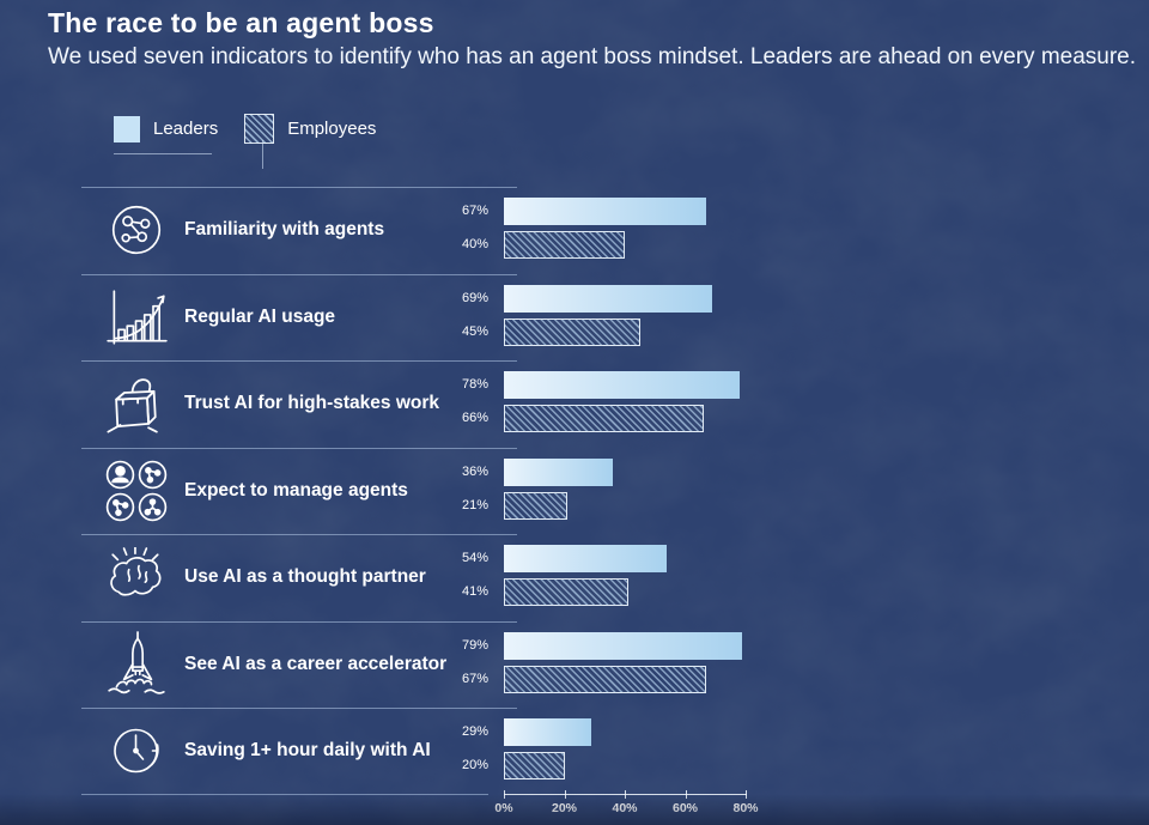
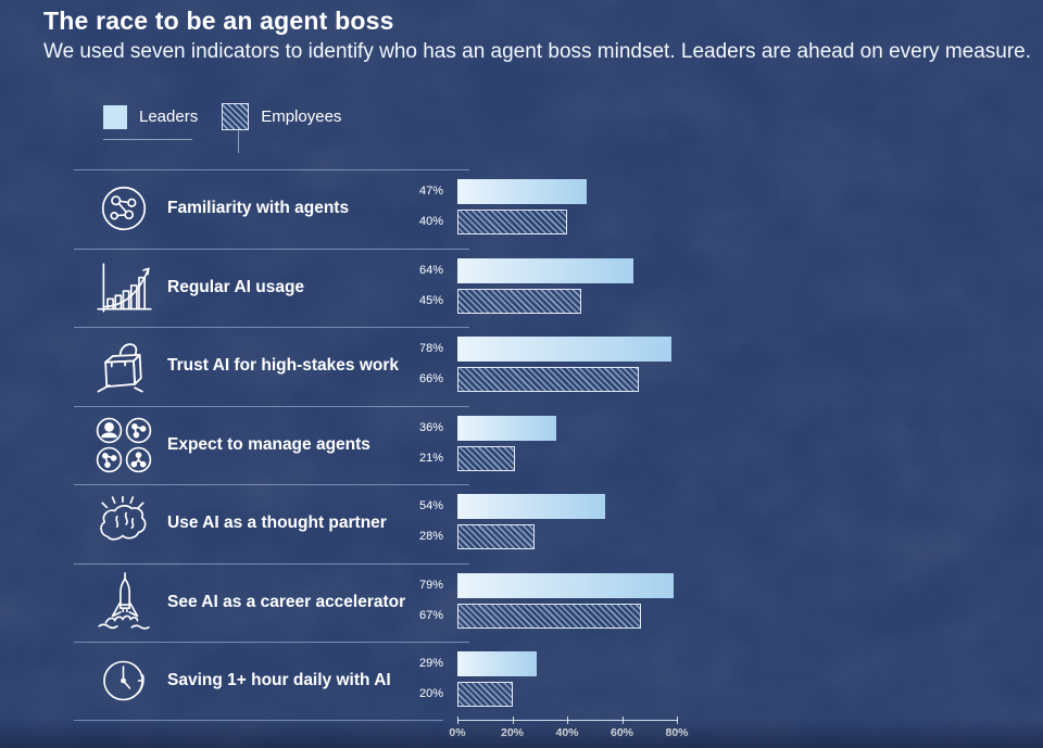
Leaders/Familiarity with agents: 67% -> 47%
Leaders/Regular AI usage: 69% -> 64%
Employees/Use AI as a thought partner: 41% -> 28%
